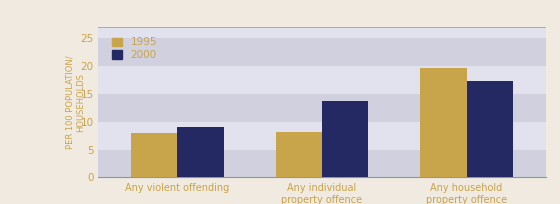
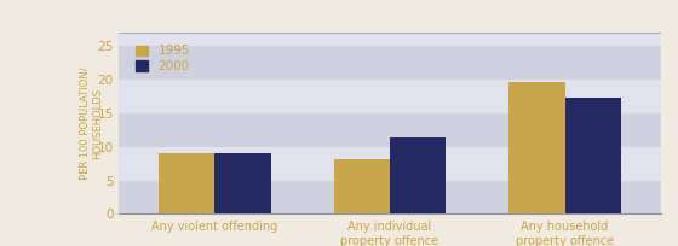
1995/Any violent offending: 8.0 -> 9.0
2000/Any individual property offence: 13.6 -> 11.3
